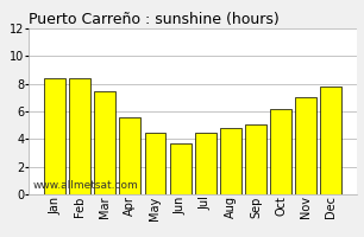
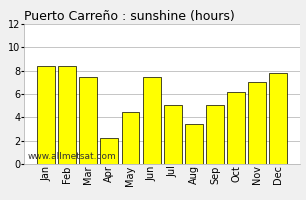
Apr: 5.6 -> 2.2
Jun: 3.7 -> 7.5
Jul: 4.5 -> 5.1
Aug: 4.8 -> 3.4
